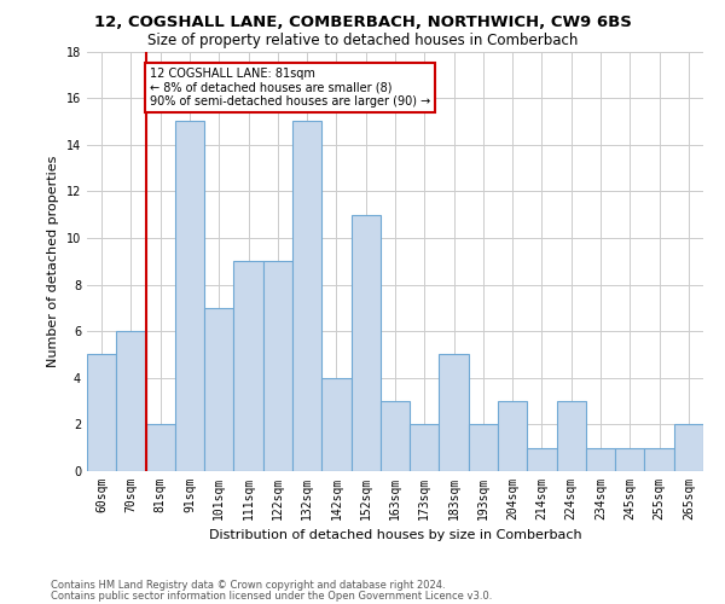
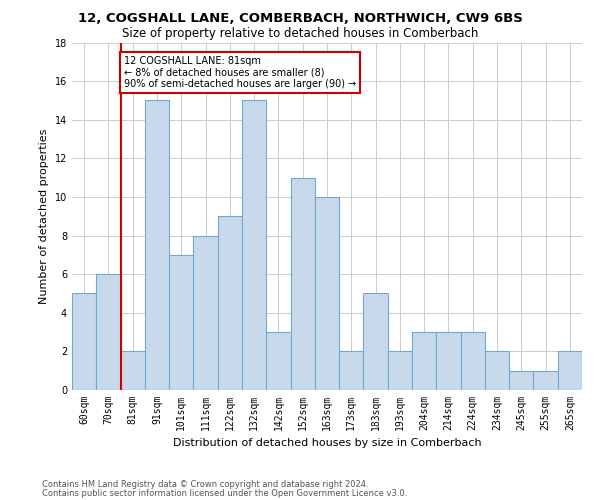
111sqm: 9 -> 8
142sqm: 4 -> 3
163sqm: 3 -> 10
214sqm: 1 -> 3
234sqm: 1 -> 2
